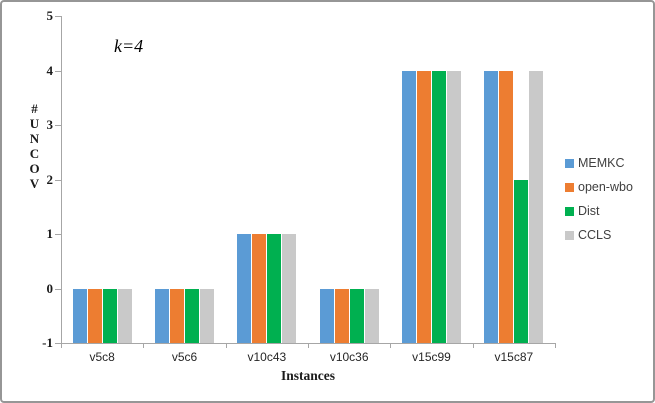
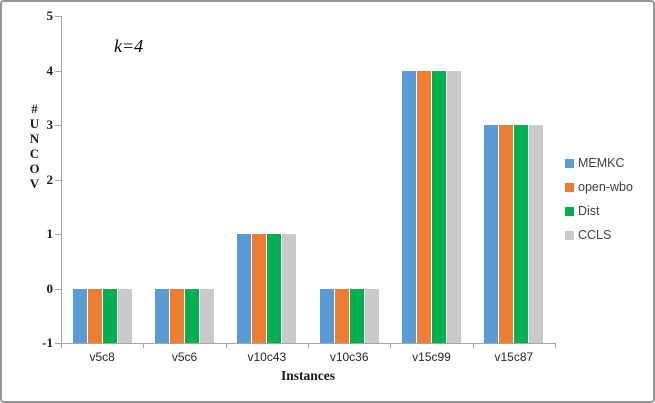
MEMKC/v15c87: 4 -> 3
open-wbo/v15c87: 4 -> 3
Dist/v15c87: 2 -> 3
CCLS/v15c87: 4 -> 3
